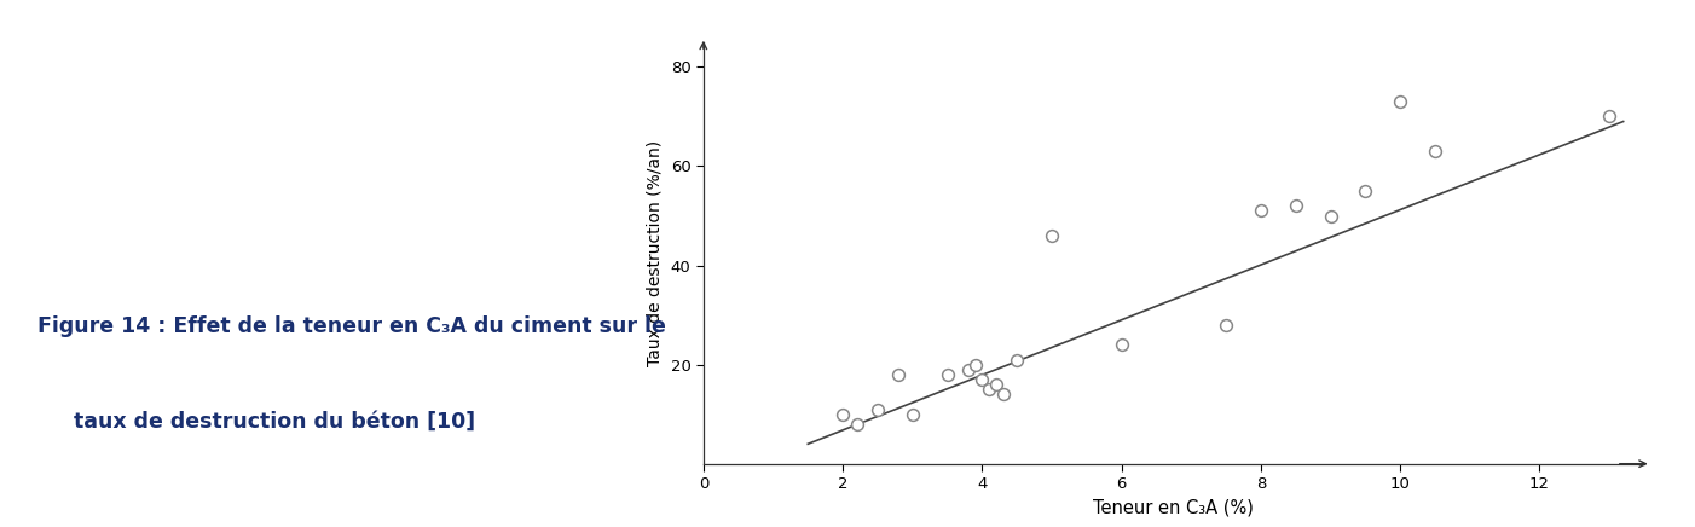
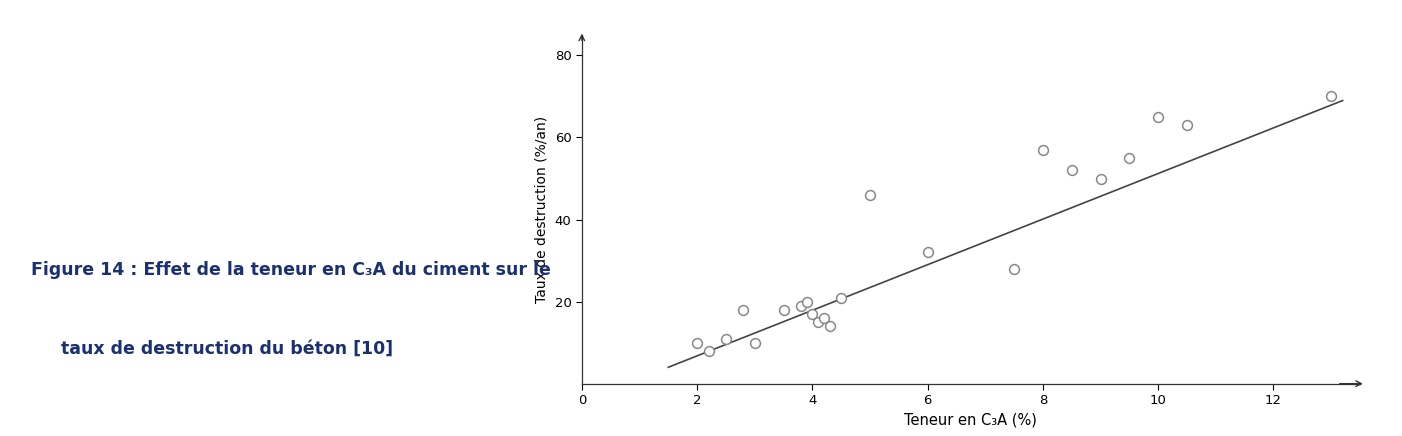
6: 24 -> 32
8: 51 -> 57
10: 73 -> 65
